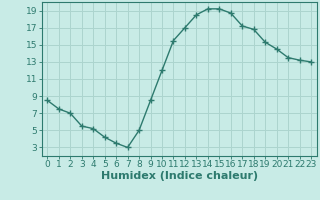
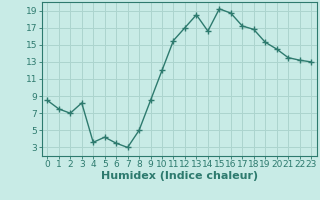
3: 5.5 -> 8.2
4: 5.2 -> 3.6
14: 19.2 -> 16.6
